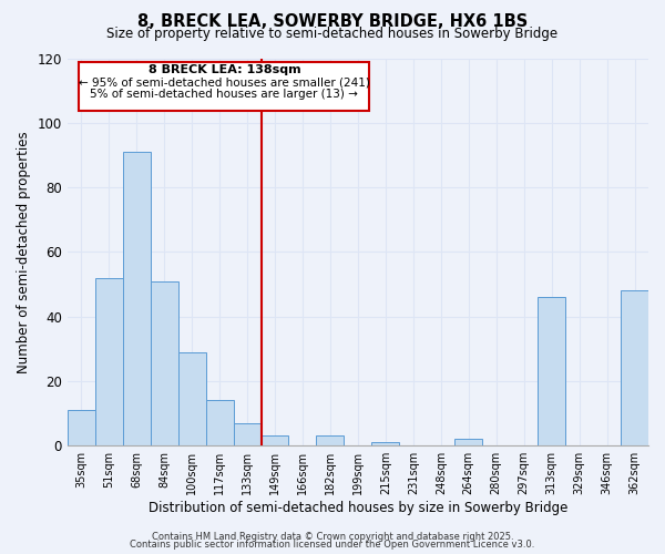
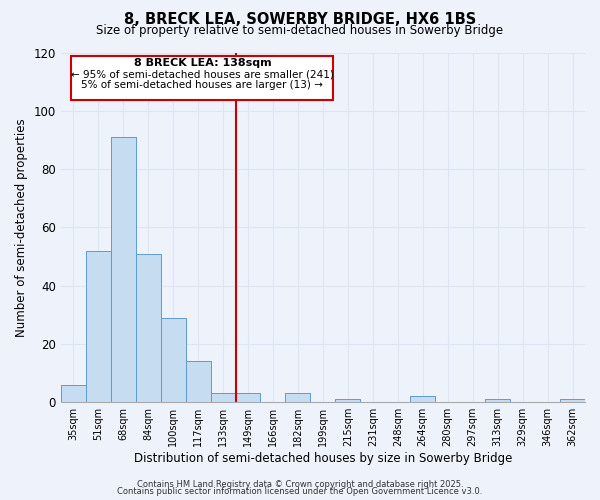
35sqm: 11 -> 6
133sqm: 7 -> 3
313sqm: 46 -> 1
362sqm: 48 -> 1
